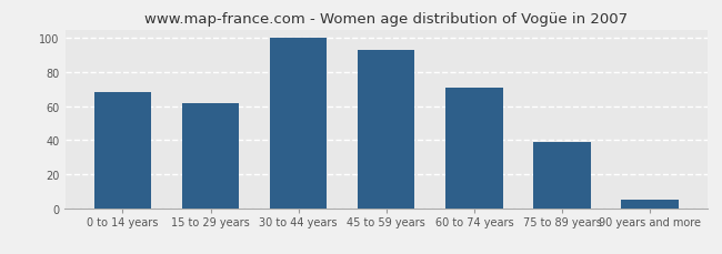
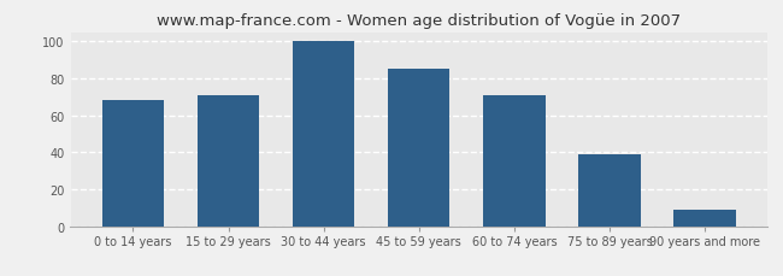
15 to 29 years: 62 -> 71
45 to 59 years: 93 -> 85
90 years and more: 5 -> 9
